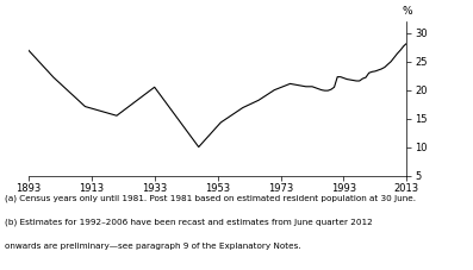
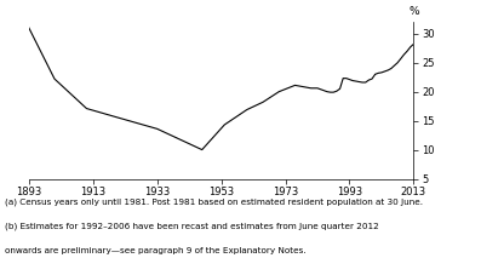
1893: 27.0 -> 31.0
1933: 20.5 -> 13.6
